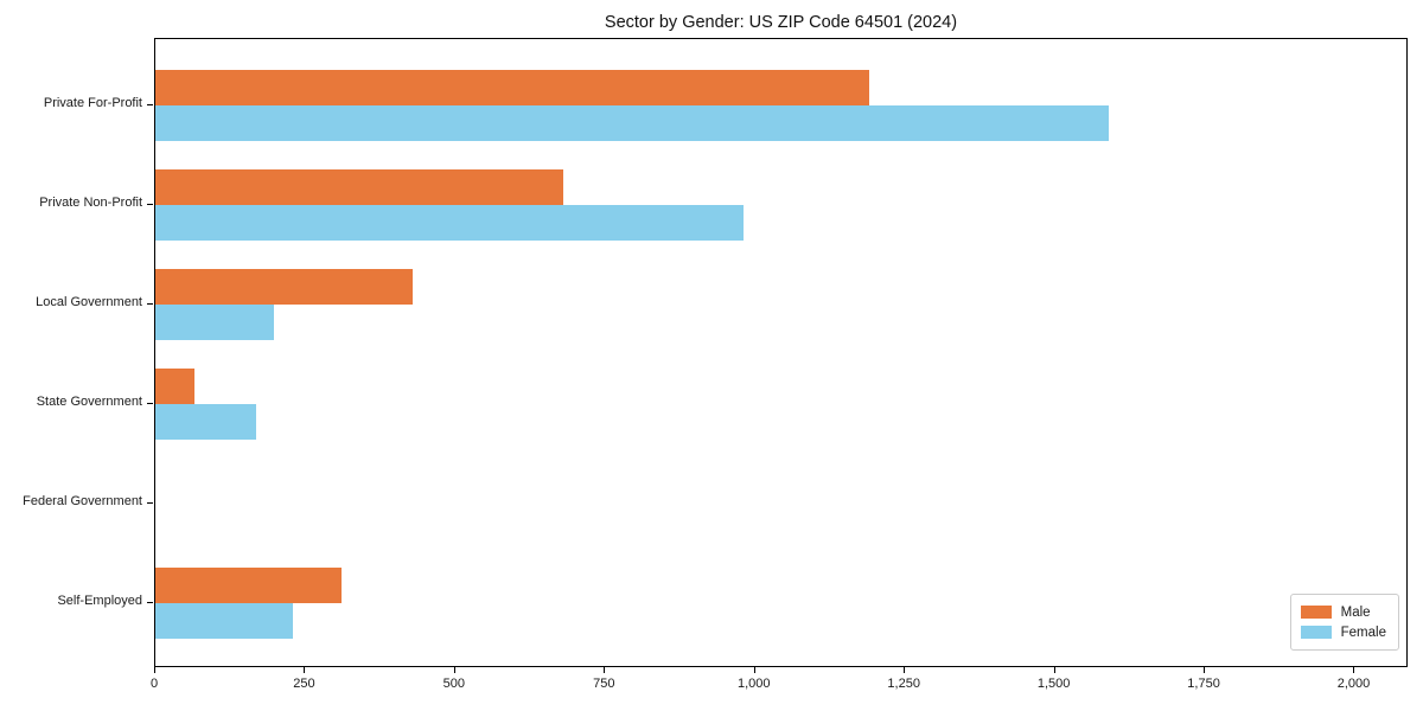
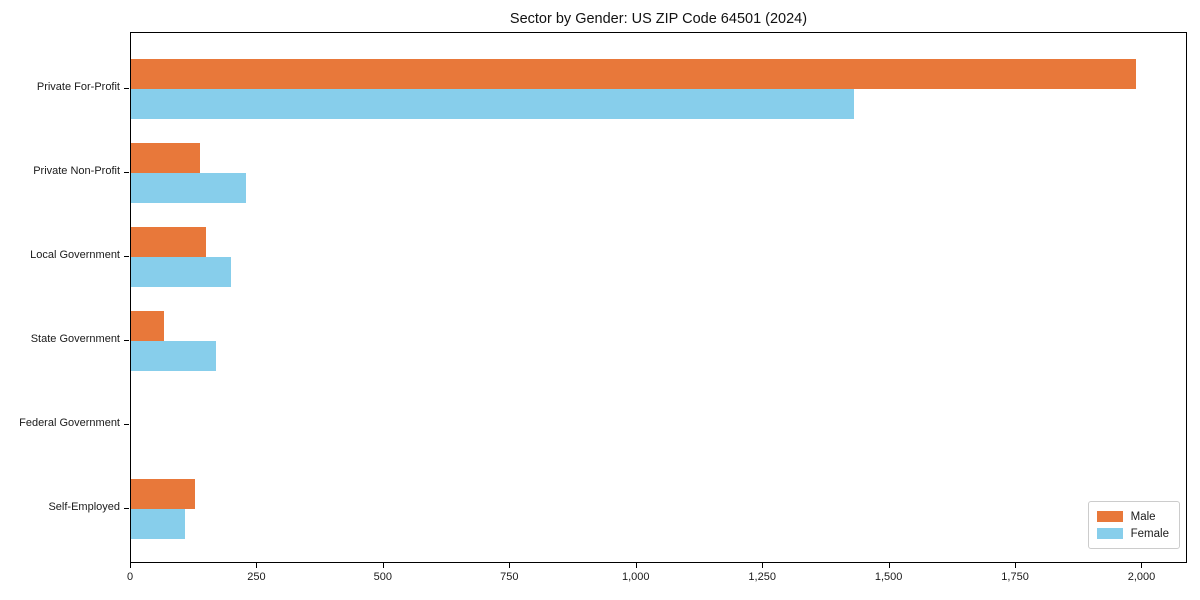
Male/Private For-Profit: 1190 -> 1990
Female/Private For-Profit: 1590 -> 1430
Male/Private Non-Profit: 680 -> 140
Female/Private Non-Profit: 980 -> 230
Male/Local Government: 430 -> 150
Male/Self-Employed: 310 -> 130
Female/Self-Employed: 230 -> 110
